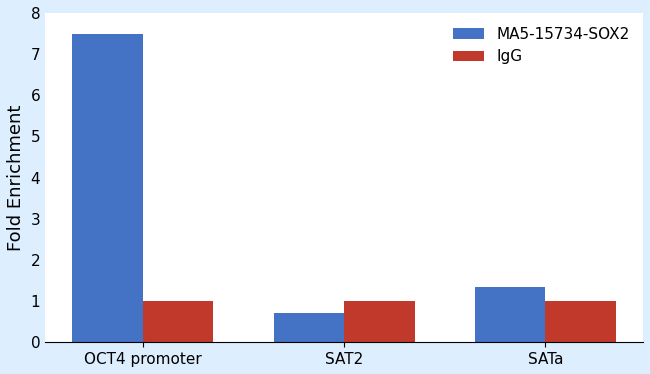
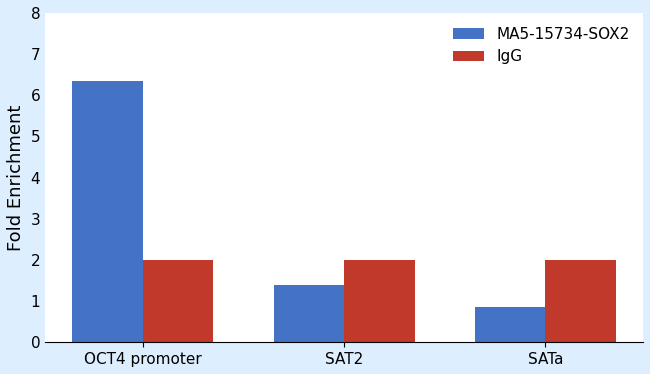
MA5-15734-SOX2/OCT4 promoter: 7.50 -> 6.35
IgG/OCT4 promoter: 1 -> 2
MA5-15734-SOX2/SAT2: 0.72 -> 1.40
IgG/SAT2: 1 -> 2
MA5-15734-SOX2/SATa: 1.35 -> 0.85
IgG/SATa: 1 -> 2
